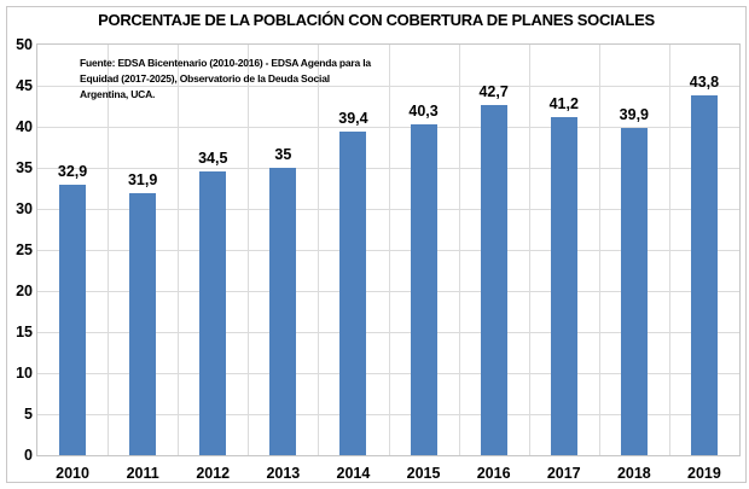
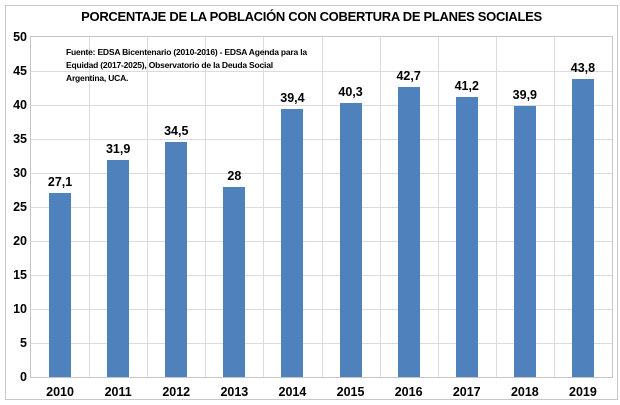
2010: 32,9 -> 27,1
2013: 35 -> 28
